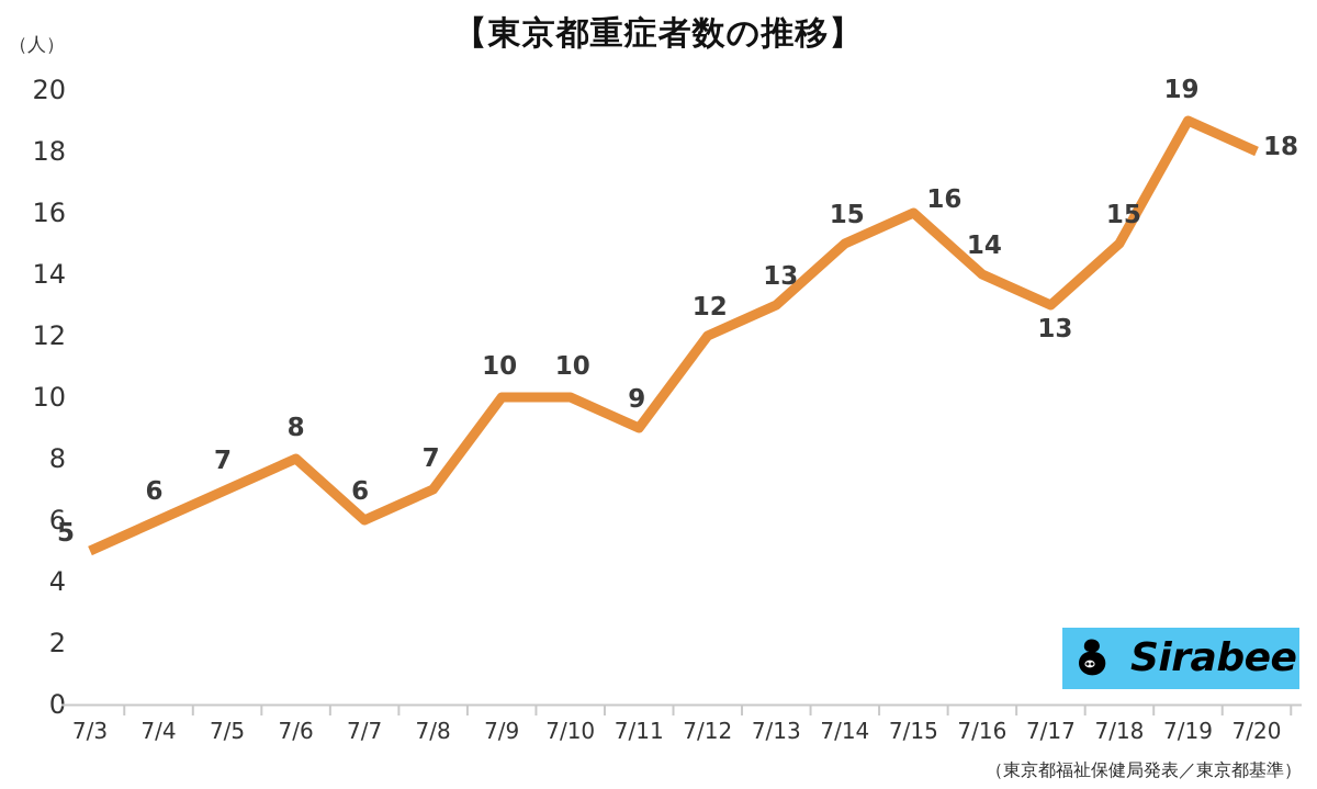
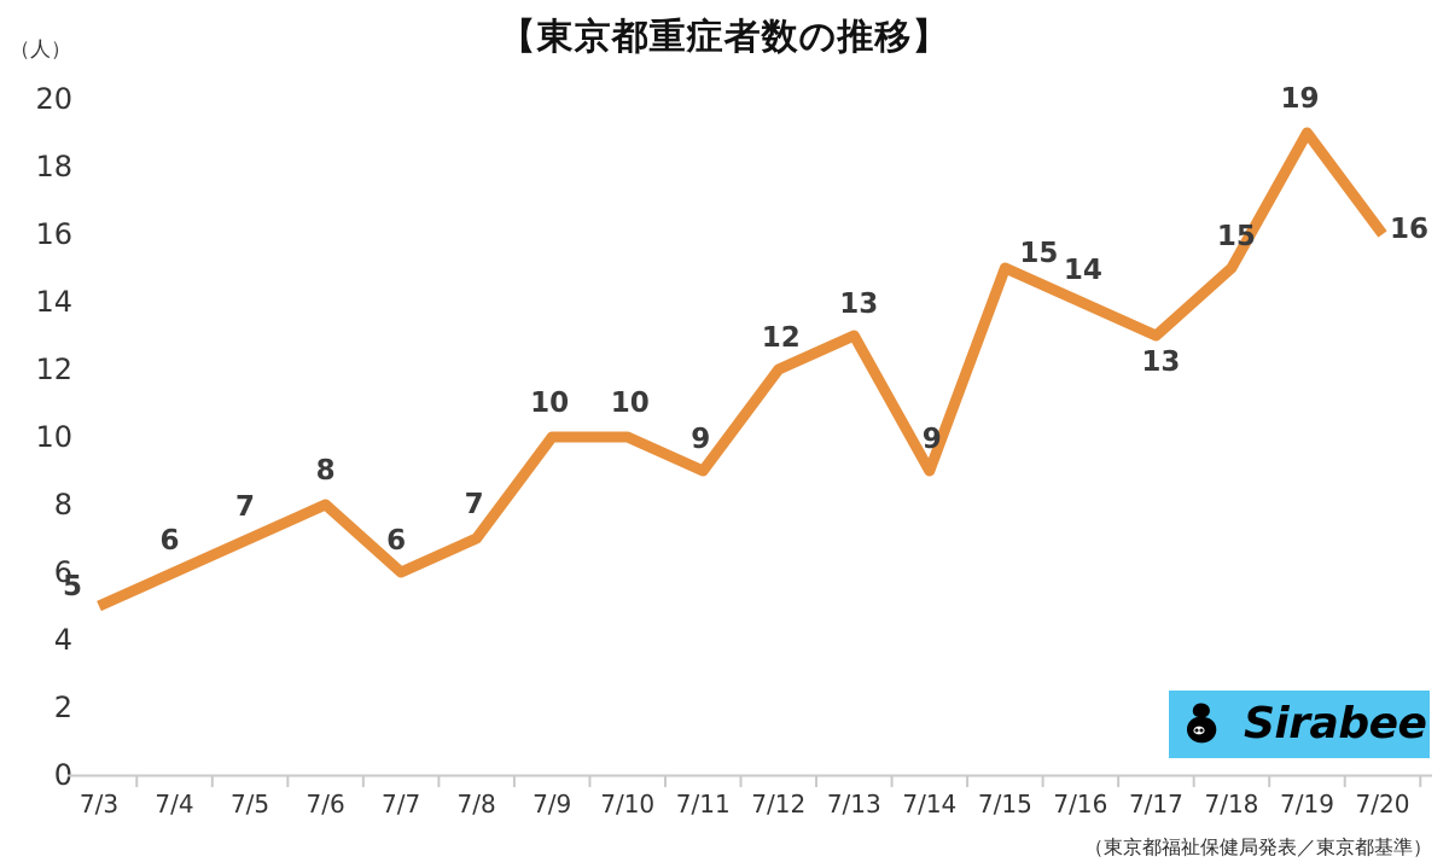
7/14: 15 -> 9
7/15: 16 -> 15
7/20: 18 -> 16
